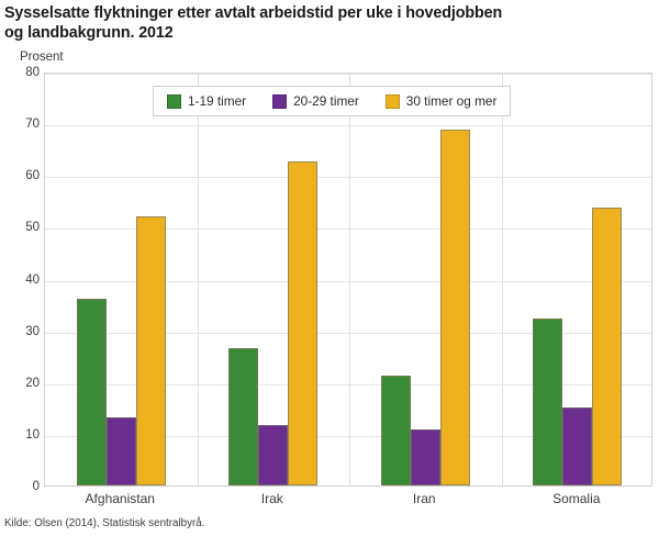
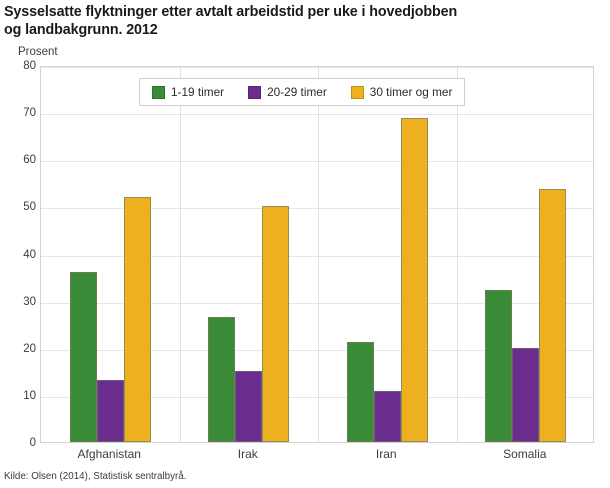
20-29 timer/Irak: 12 -> 15
30 timer og mer/Irak: 63 -> 50
20-29 timer/Somalia: 15 -> 20
